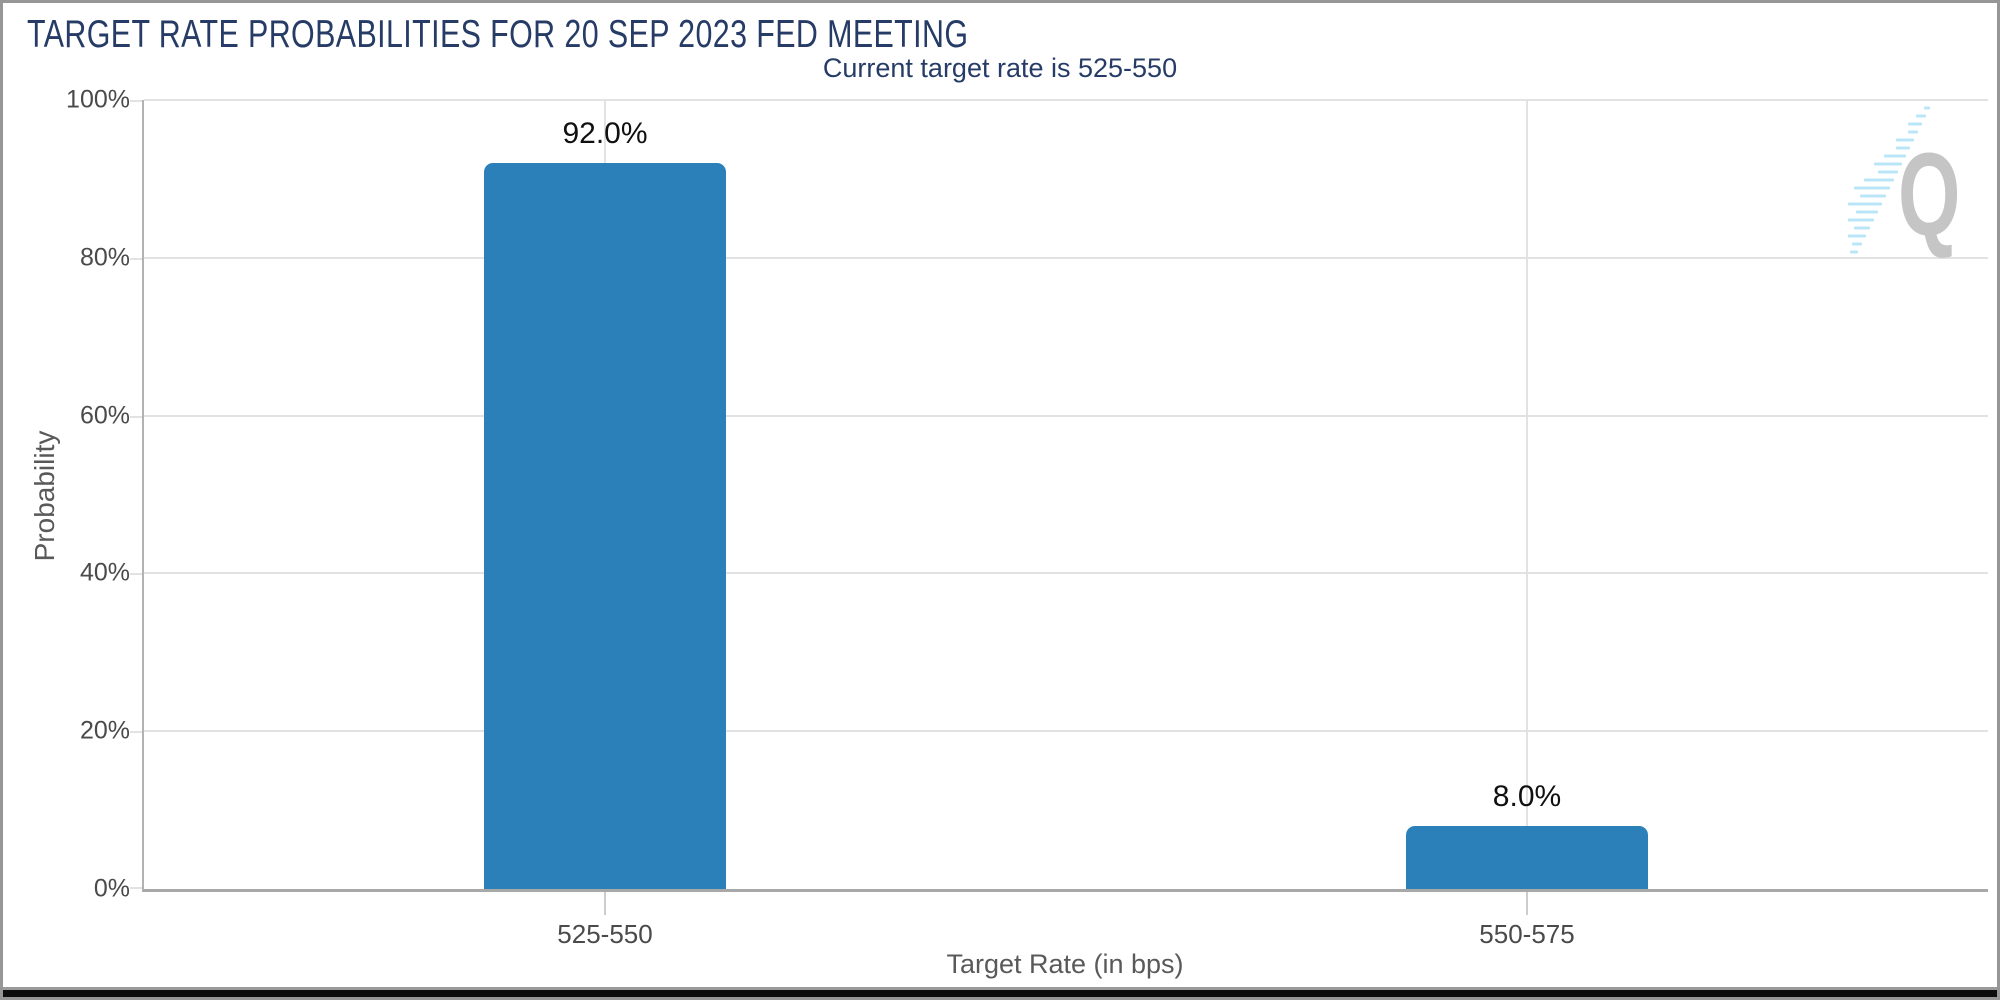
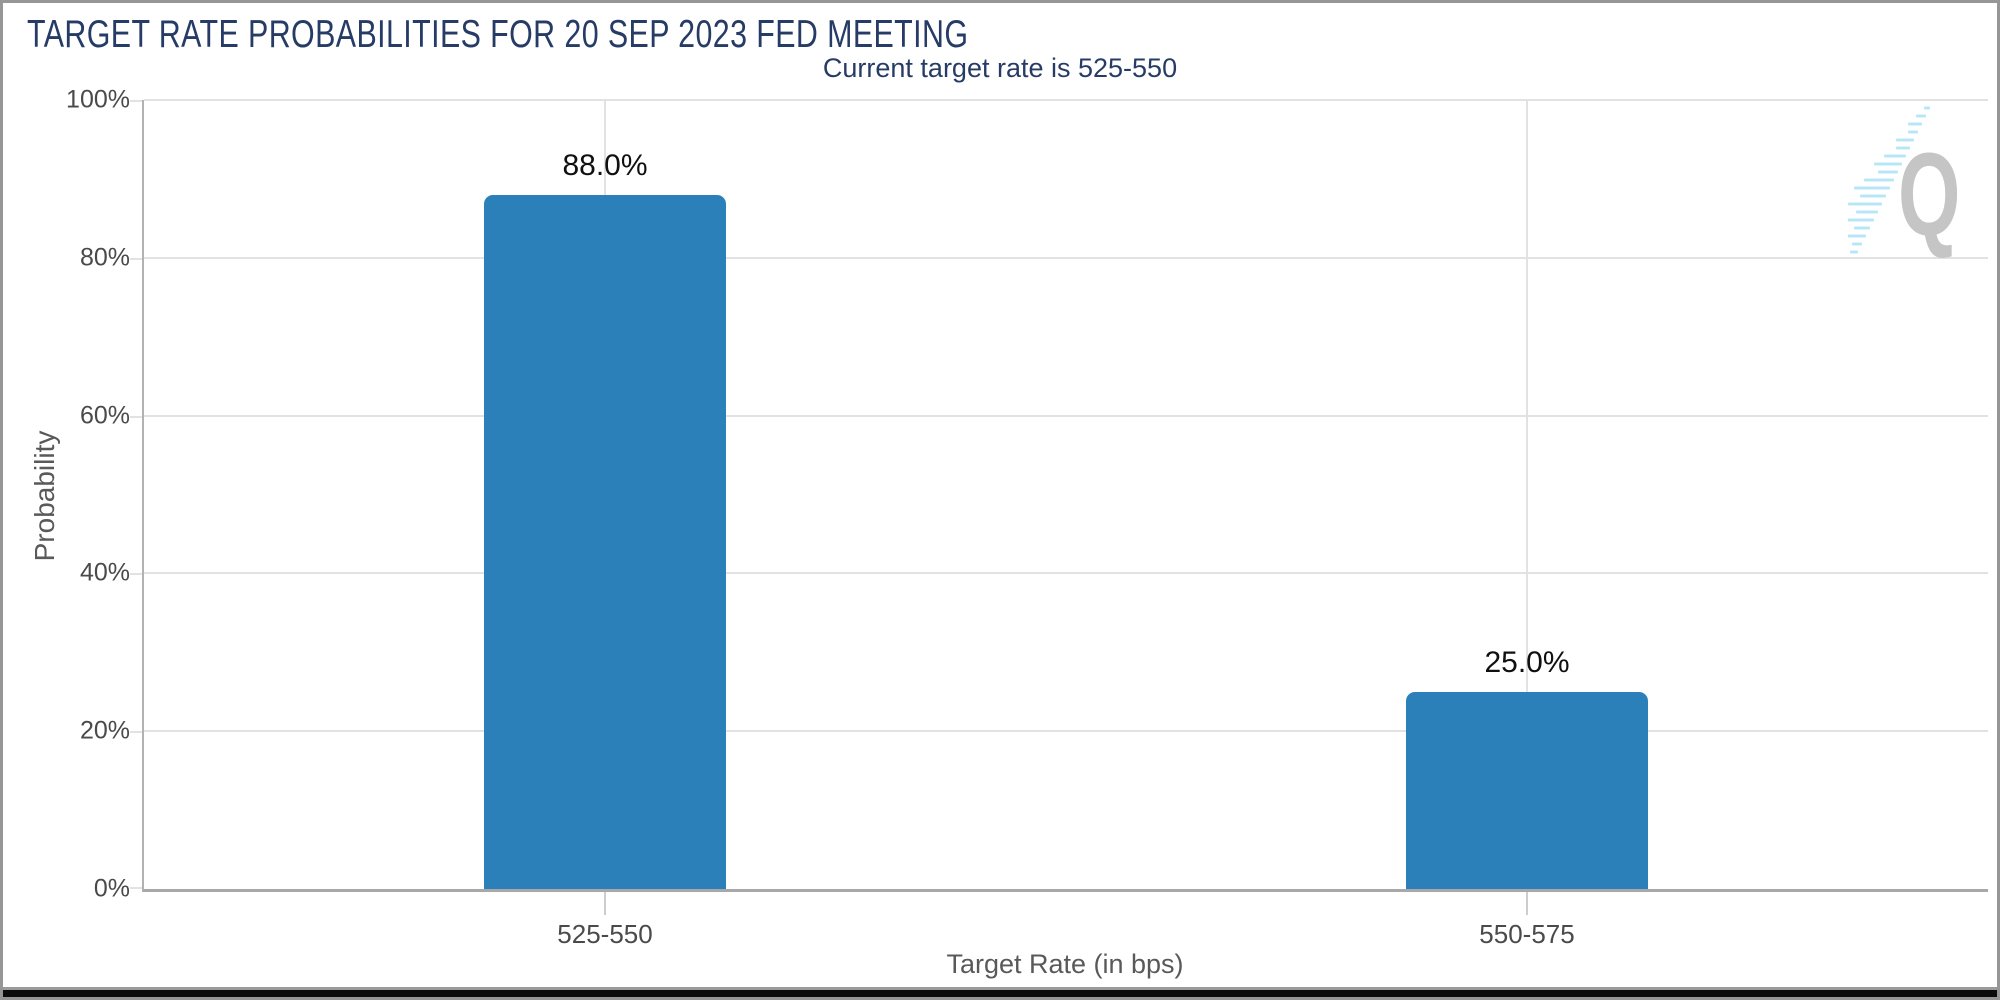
525-550: 92.0% -> 88.0%
550-575: 8.0% -> 25.0%
